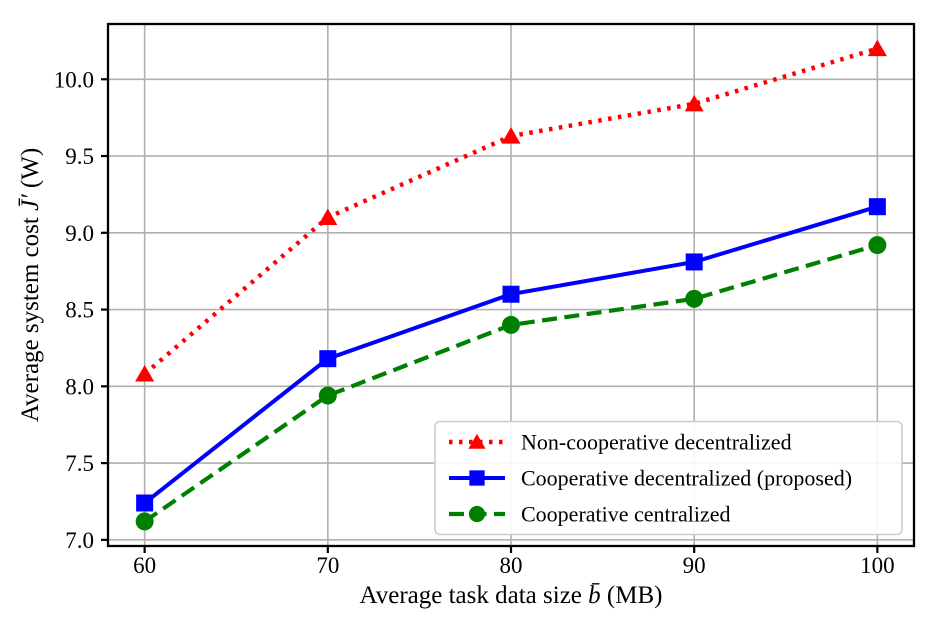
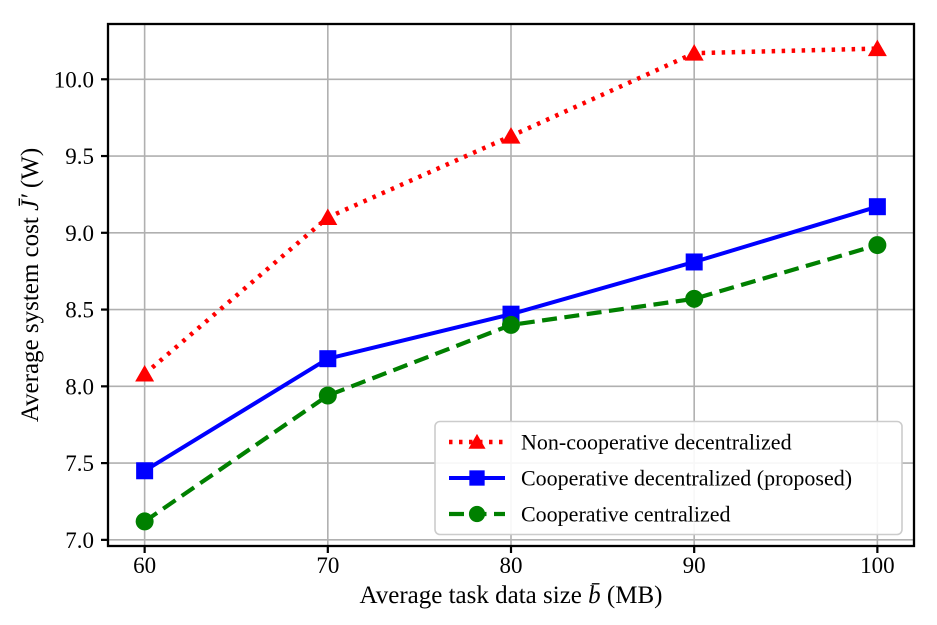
Cooperative decentralized (proposed)/60: 7.24 -> 7.45
Cooperative decentralized (proposed)/80: 8.60 -> 8.47
Non-cooperative decentralized/90: 9.84 -> 10.17
